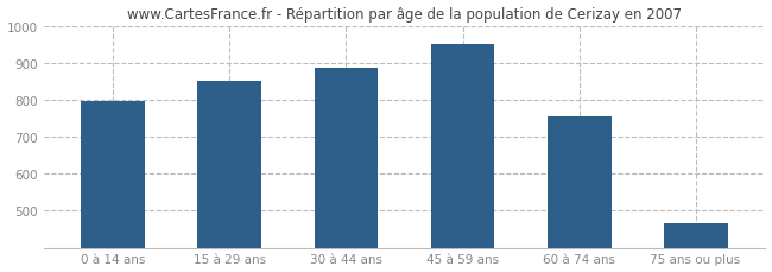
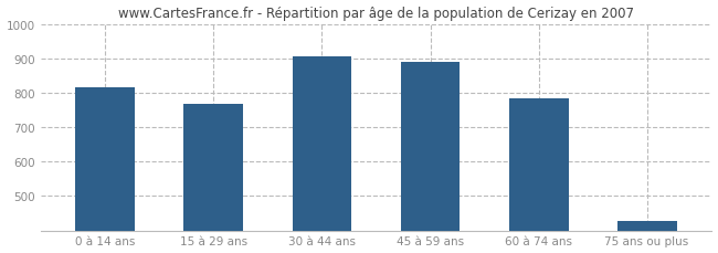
0 à 14 ans: 795 -> 815
15 à 29 ans: 850 -> 768
30 à 44 ans: 885 -> 905
45 à 59 ans: 950 -> 888
60 à 74 ans: 755 -> 783
75 ans ou plus: 465 -> 427
